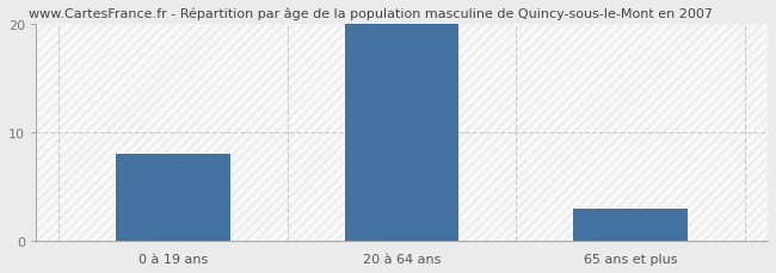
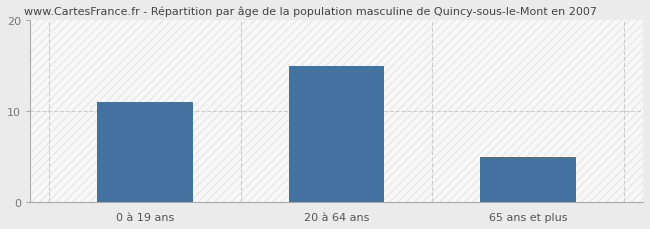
0 à 19 ans: 8 -> 11
20 à 64 ans: 20 -> 15
65 ans et plus: 3 -> 5
